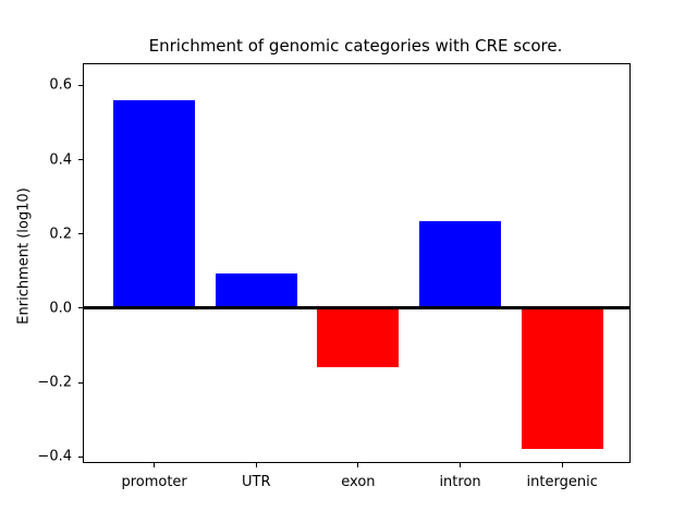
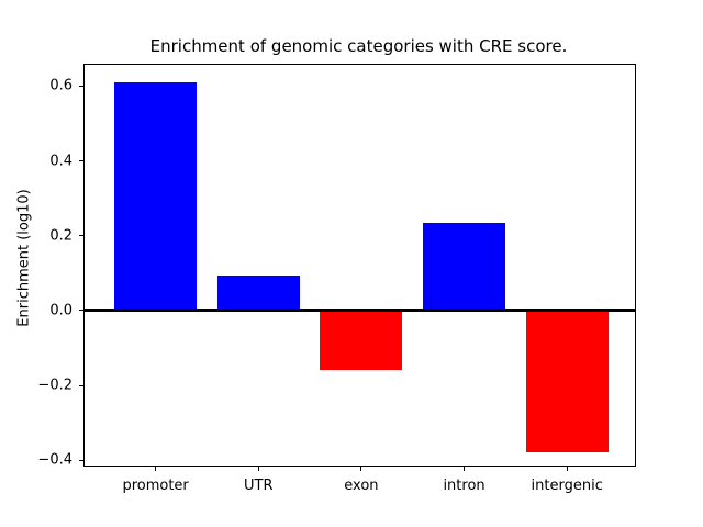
promoter: 0.56 -> 0.61
